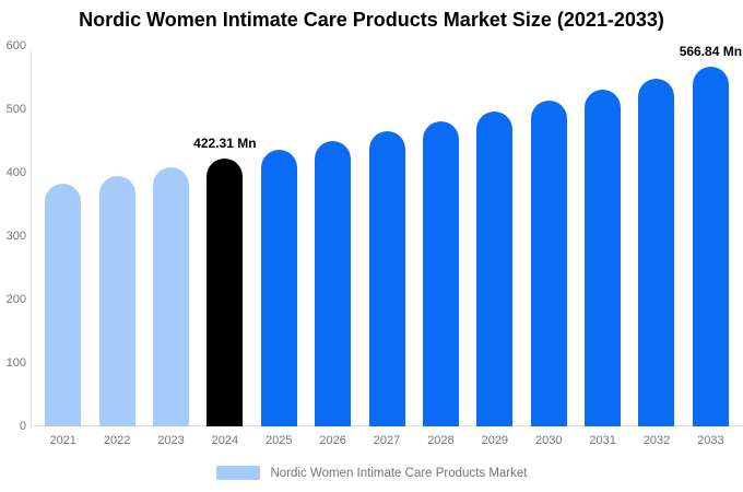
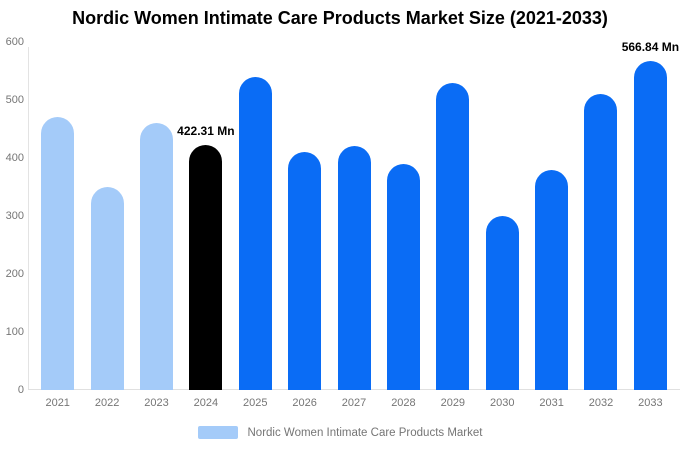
2021: 380 -> 470
2022: 400 -> 350
2023: 410 -> 460
2025: 440 -> 540
2026: 450 -> 410
2027: 470 -> 420
2028: 480 -> 390
2029: 500 -> 530
2030: 510 -> 300
2031: 530 -> 380
2032: 550 -> 510
